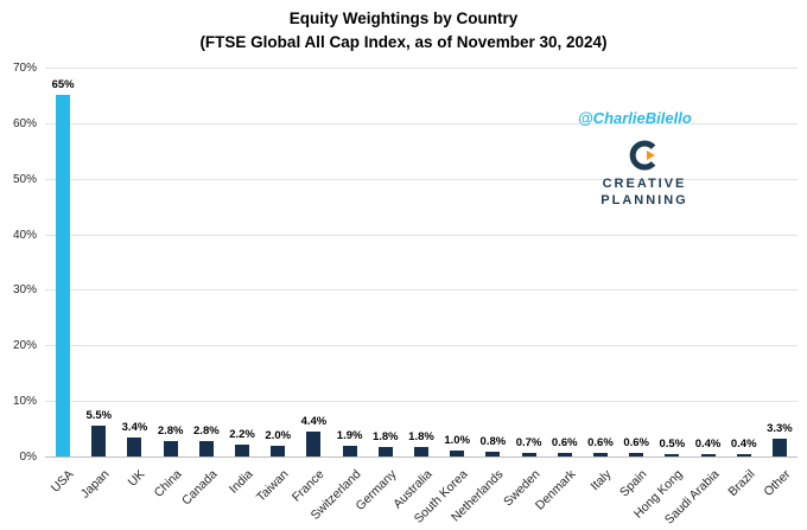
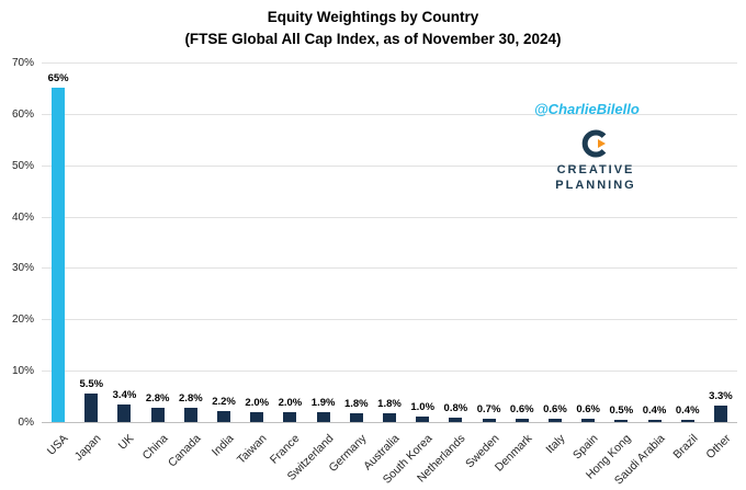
France: 4.4% -> 2.0%
